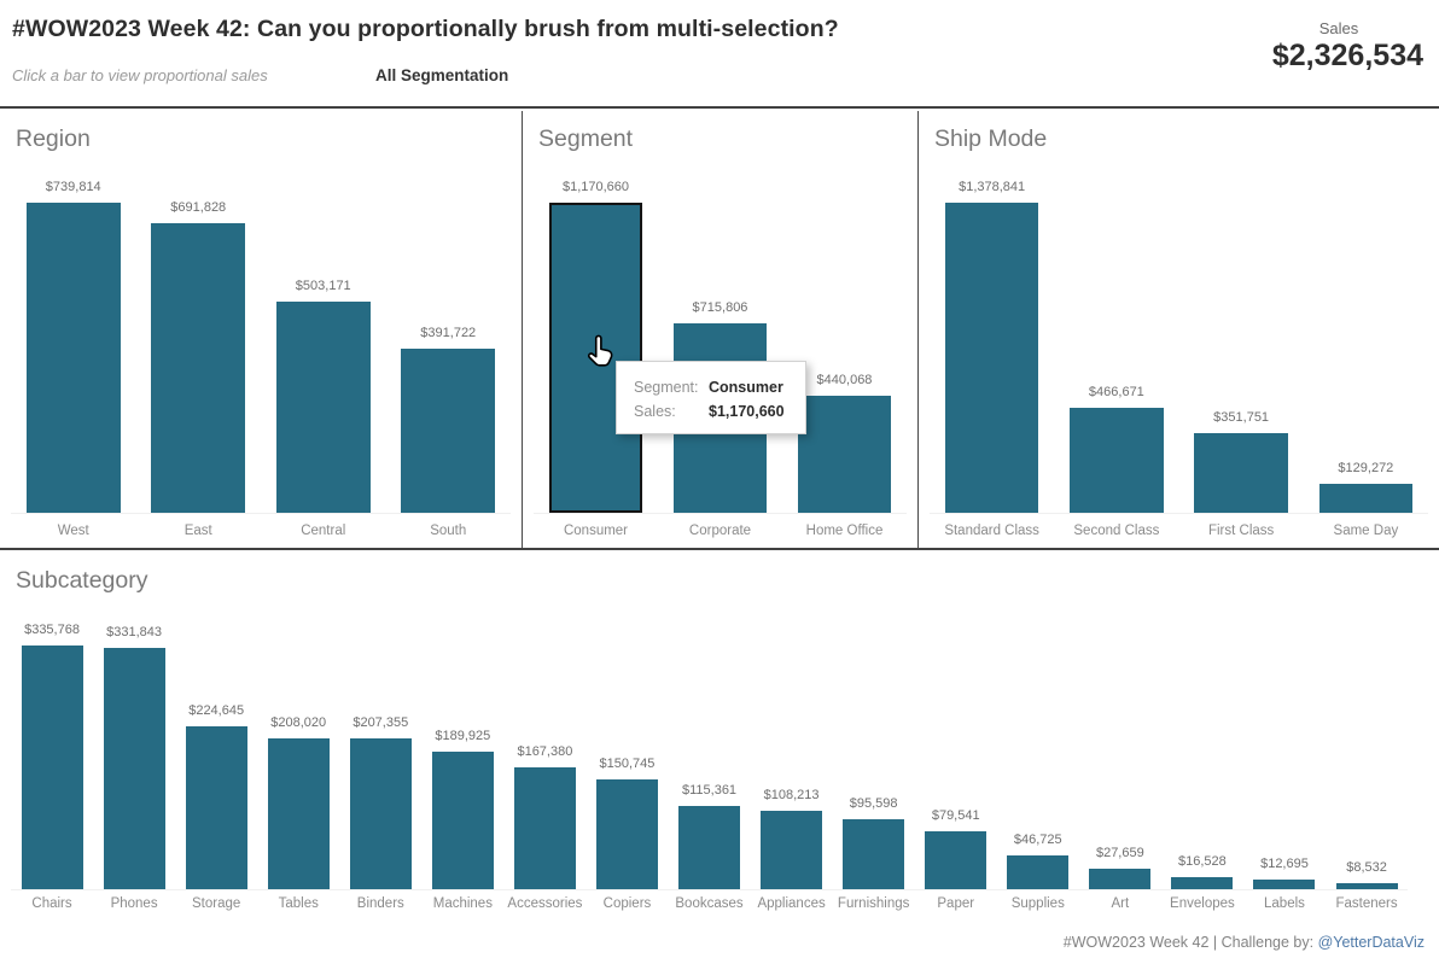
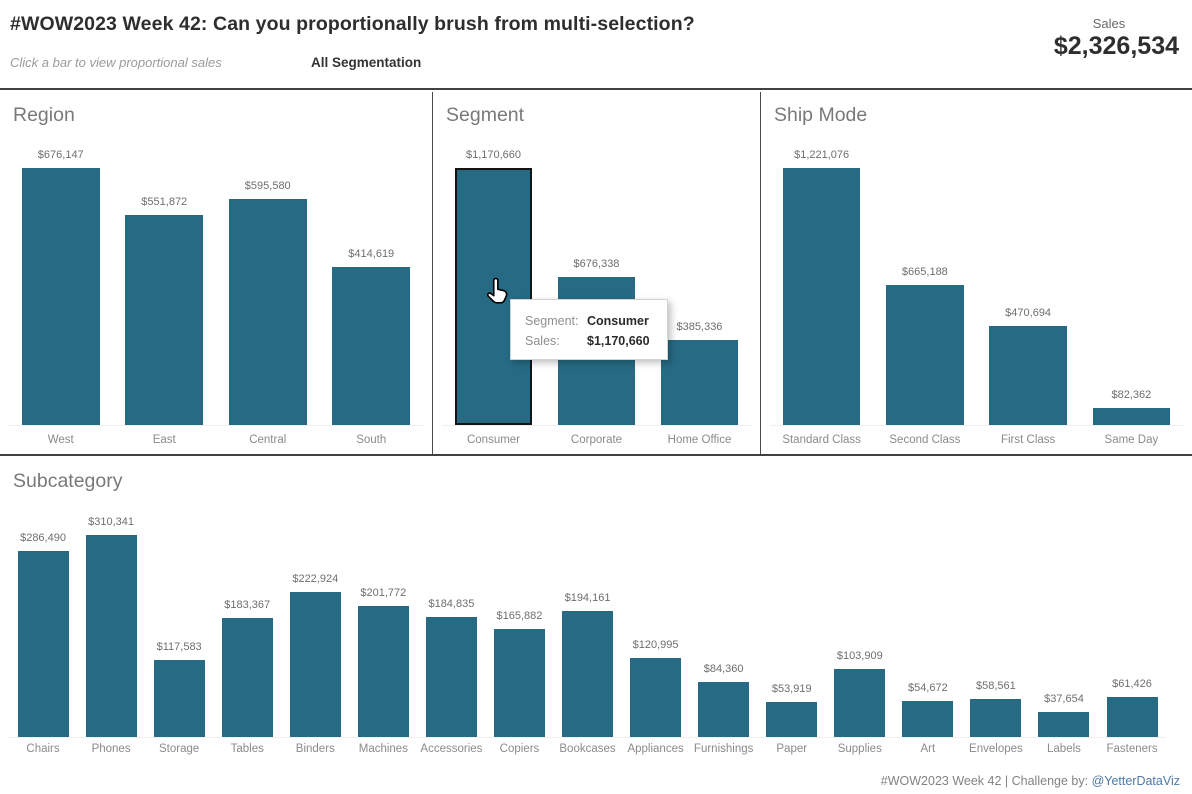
Region/West: $739,814 -> $676,147
Region/East: $691,828 -> $551,872
Region/Central: $503,171 -> $595,580
Region/South: $391,722 -> $414,619
Segment/Corporate: $715,806 -> $676,338
Segment/Home Office: $440,068 -> $385,336
Ship Mode/Standard Class: $1,378,841 -> $1,221,076
Ship Mode/Second Class: $466,671 -> $665,188
Ship Mode/First Class: $351,751 -> $470,694
Ship Mode/Same Day: $129,272 -> $82,362
Subcategory/Chairs: $335,768 -> $286,490
Subcategory/Phones: $331,843 -> $310,341
Subcategory/Storage: $224,645 -> $117,583
Subcategory/Tables: $208,020 -> $183,367
Subcategory/Binders: $207,355 -> $222,924
Subcategory/Machines: $189,925 -> $201,772
Subcategory/Accessories: $167,380 -> $184,835
Subcategory/Copiers: $150,745 -> $165,882
Subcategory/Bookcases: $115,361 -> $194,161
Subcategory/Appliances: $108,213 -> $120,995
Subcategory/Furnishings: $95,598 -> $84,360
Subcategory/Paper: $79,541 -> $53,919
Subcategory/Supplies: $46,725 -> $103,909
Subcategory/Art: $27,659 -> $54,672
Subcategory/Envelopes: $16,528 -> $58,561
Subcategory/Labels: $12,695 -> $37,654
Subcategory/Fasteners: $8,532 -> $61,426
